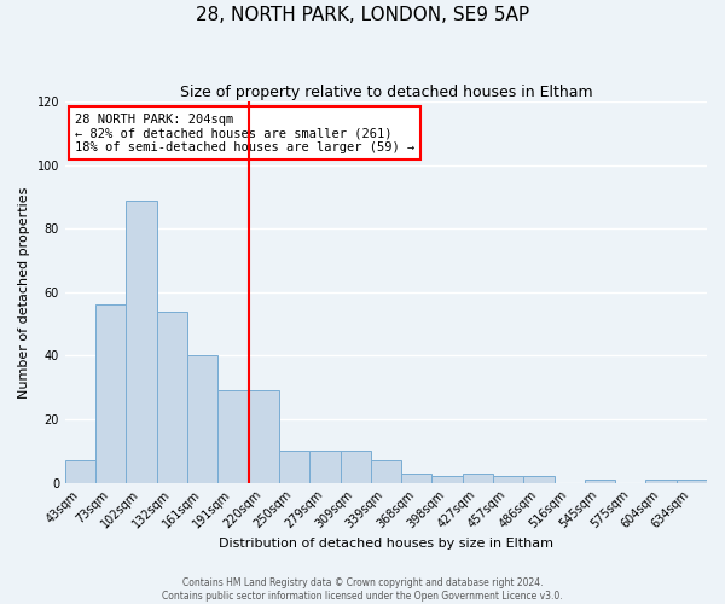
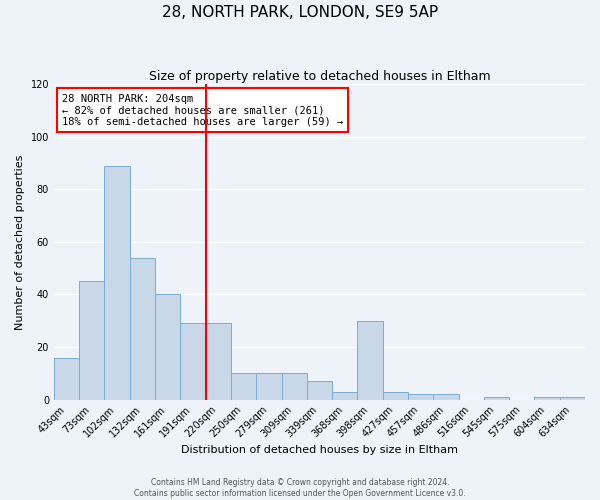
43sqm: 7 -> 16
73sqm: 56 -> 45
398sqm: 2 -> 30
